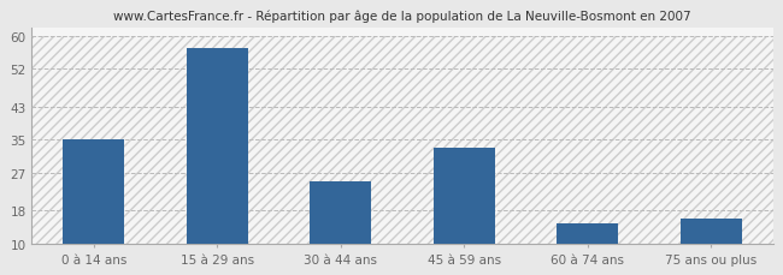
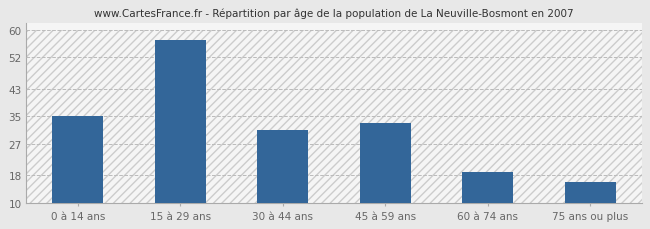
30 à 44 ans: 25 -> 31
60 à 74 ans: 15 -> 19
